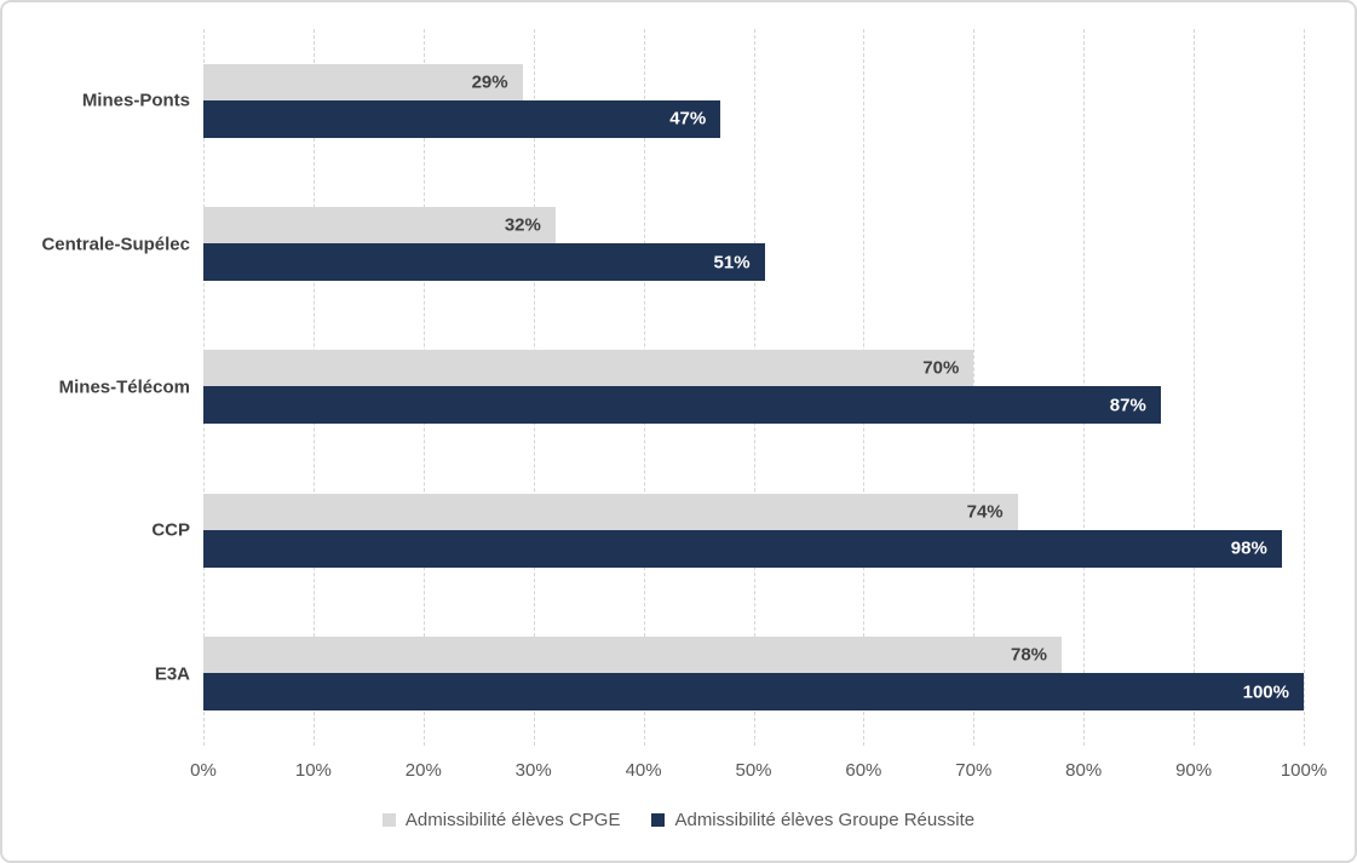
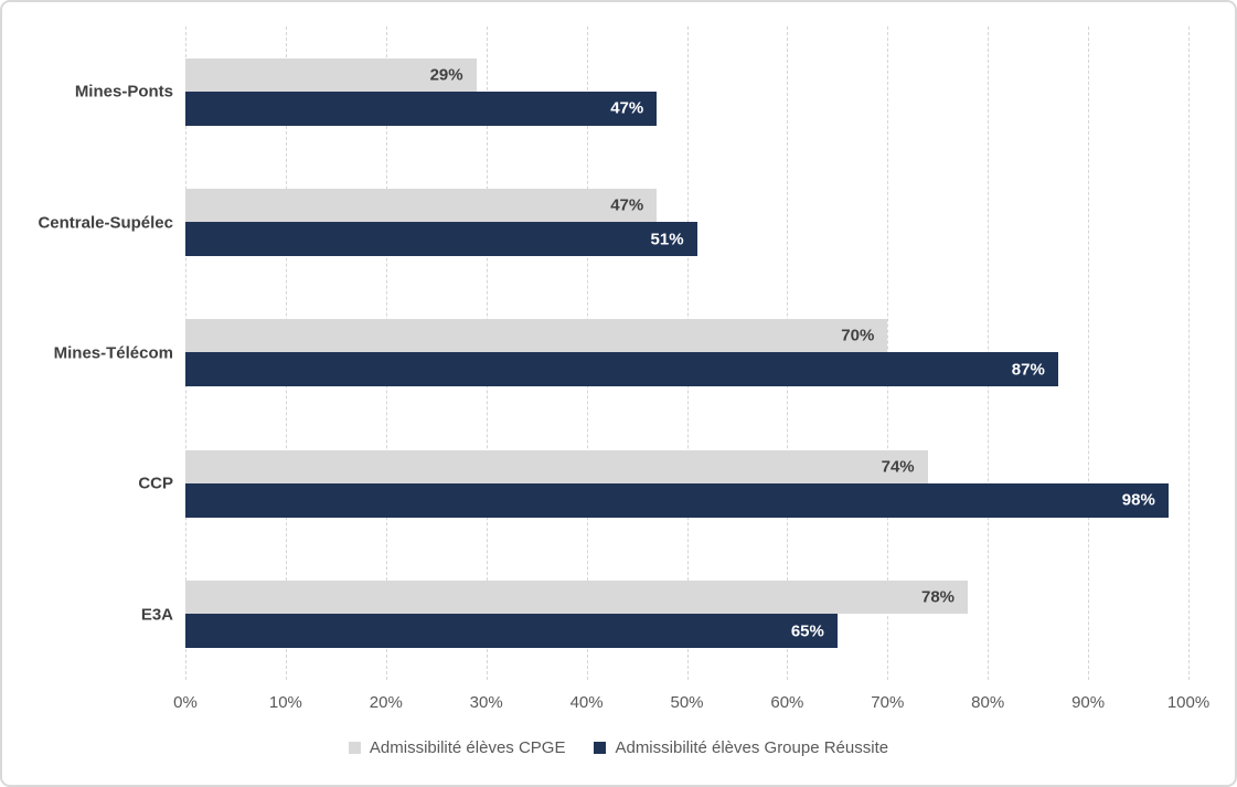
Admissibilité élèves CPGE/Centrale-Supélec: 32% -> 47%
Admissibilité élèves Groupe Réussite/E3A: 100% -> 65%
